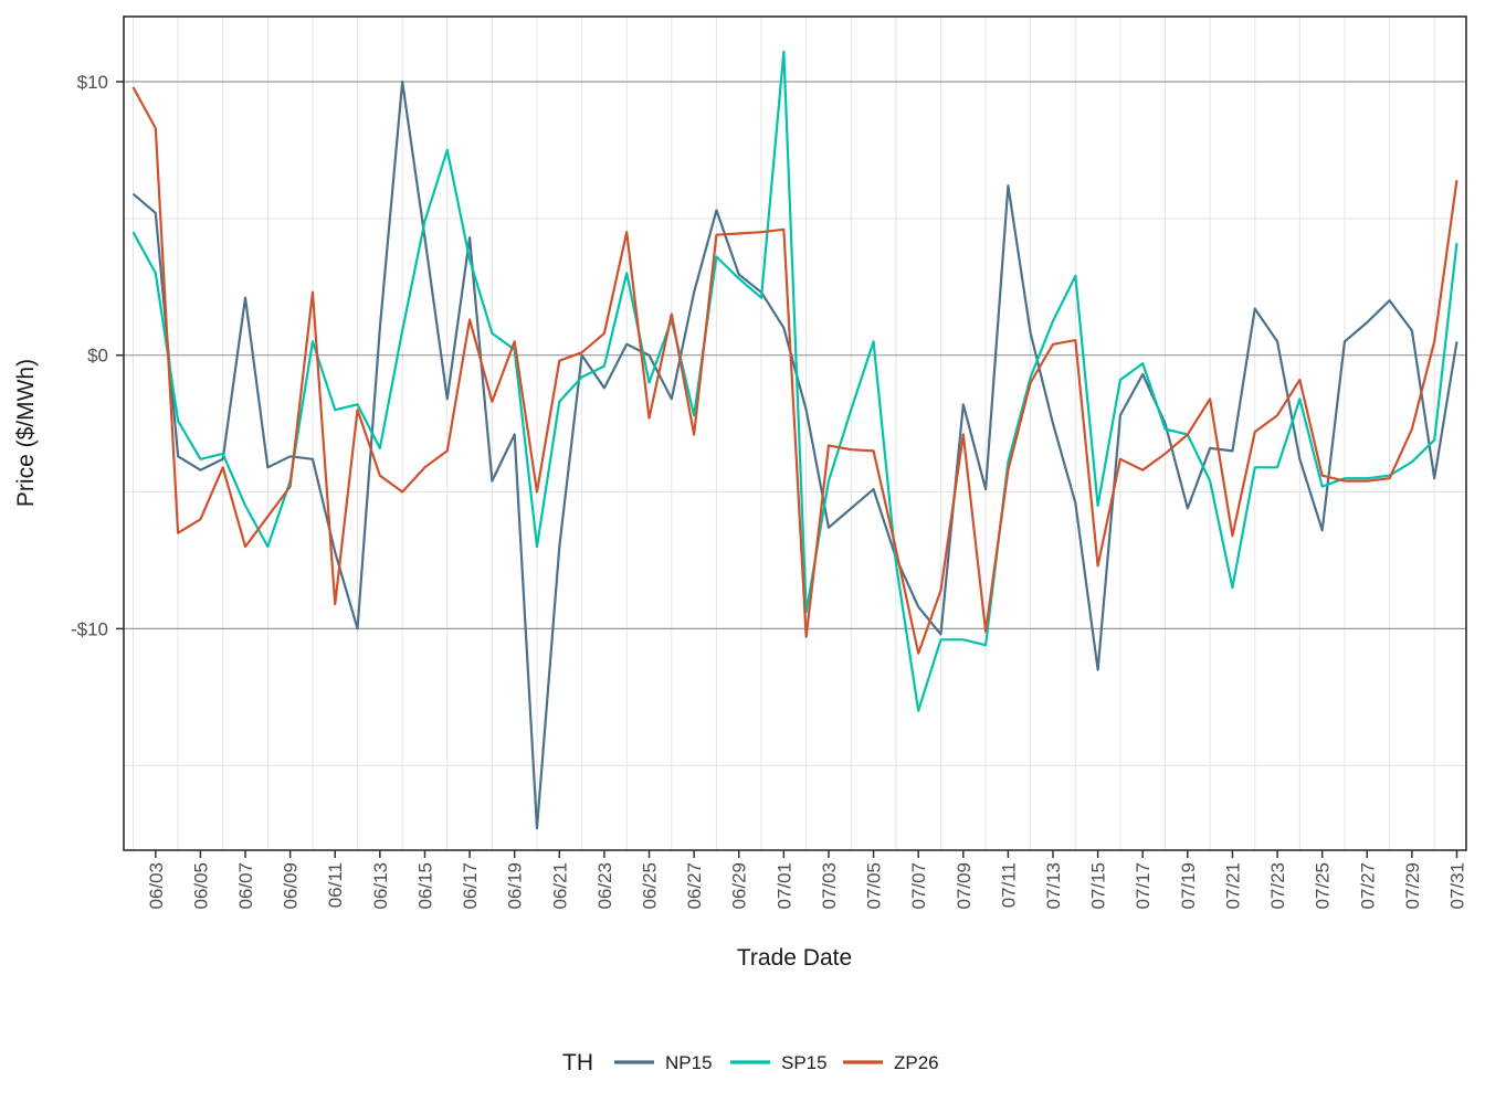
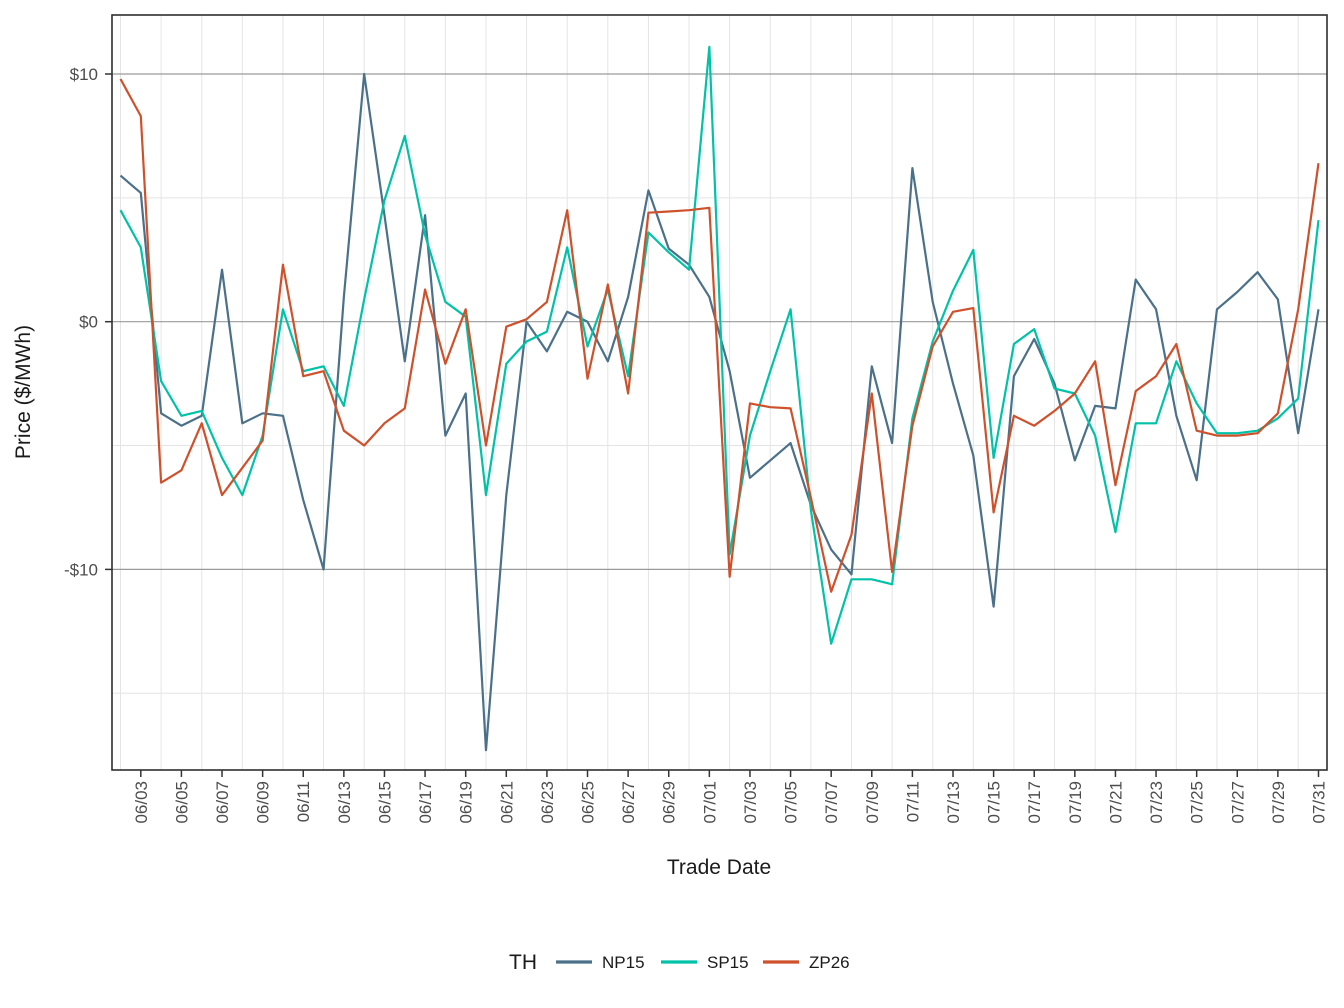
ZP26/06/11: -$9.1 -> -$2.2
NP15/06/27: $2.3 -> $1.0
SP15/07/25: -$4.8 -> -$3.3
ZP26/07/29: -$2.7 -> -$3.7
